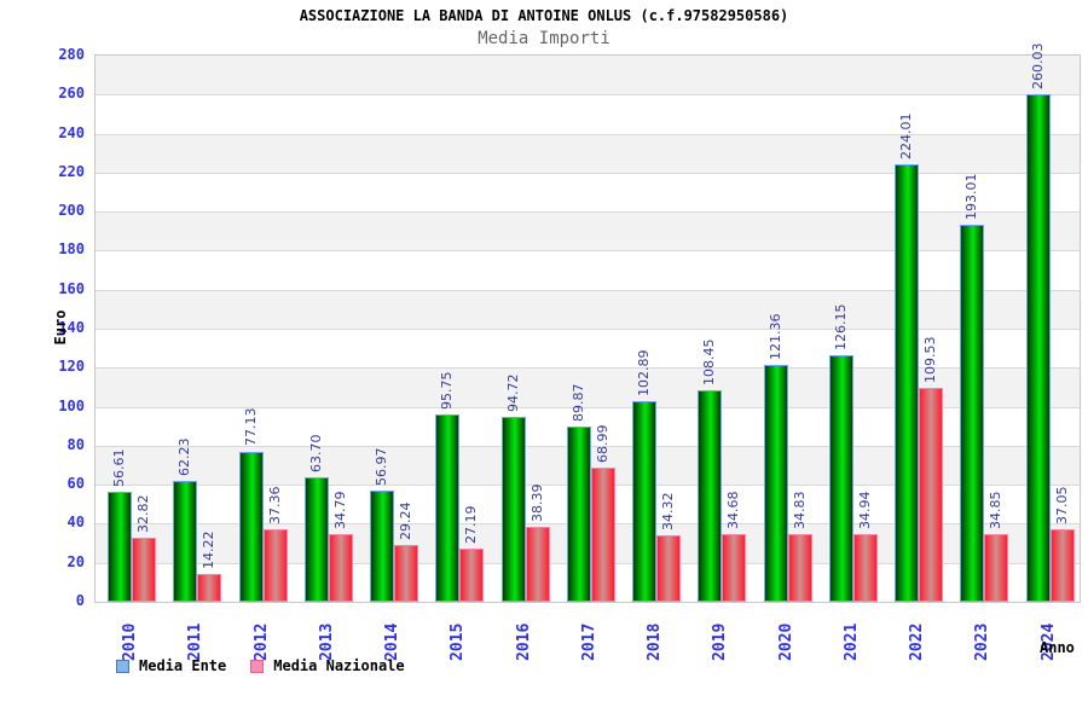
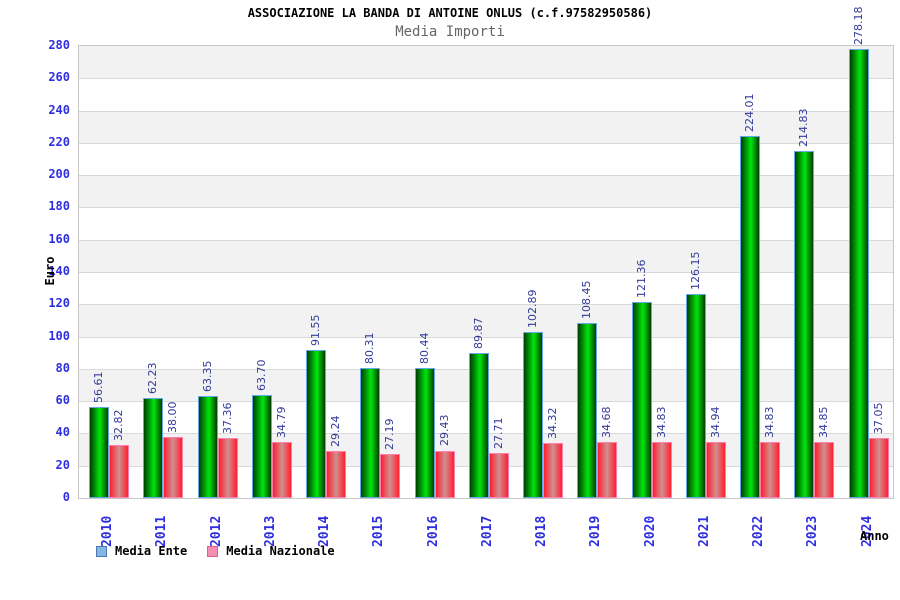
Media Nazionale/2011: 14.22 -> 38.00
Media Ente/2012: 77.13 -> 63.35
Media Ente/2014: 56.97 -> 91.55
Media Ente/2015: 95.75 -> 80.31
Media Ente/2016: 94.72 -> 80.44
Media Nazionale/2016: 38.39 -> 29.43
Media Nazionale/2017: 68.99 -> 27.71
Media Nazionale/2022: 109.53 -> 34.83
Media Ente/2023: 193.01 -> 214.83
Media Ente/2024: 260.03 -> 278.18
